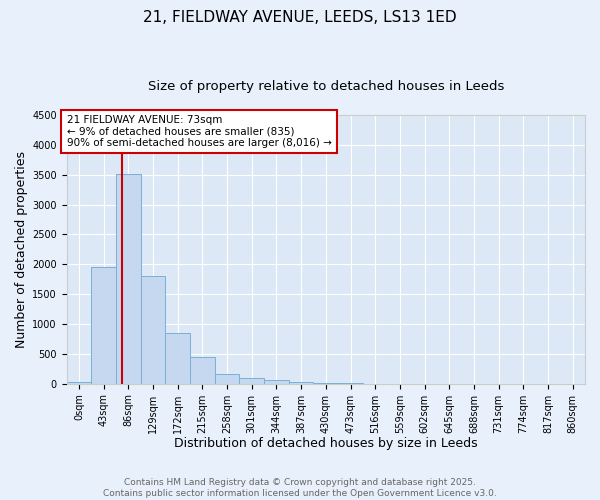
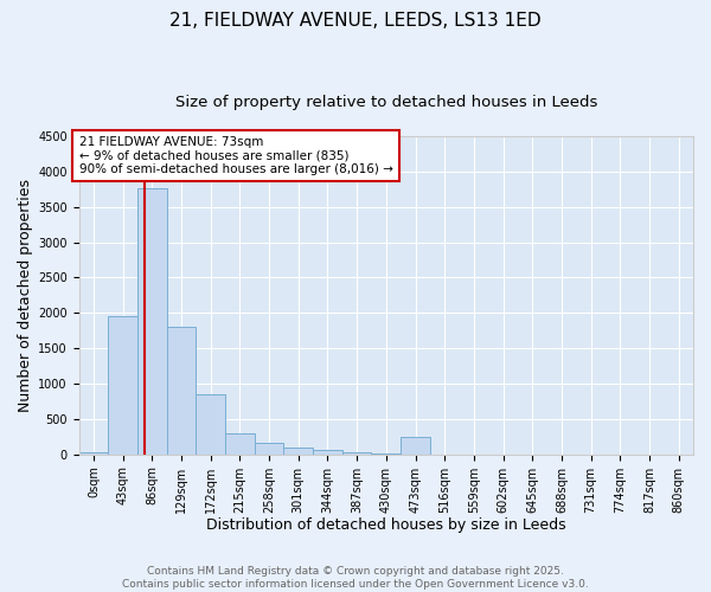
86sqm: 3510 -> 3760
215sqm: 460 -> 300
473sqm: 0 -> 240
